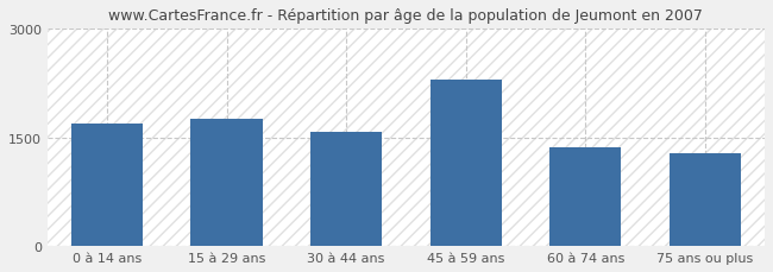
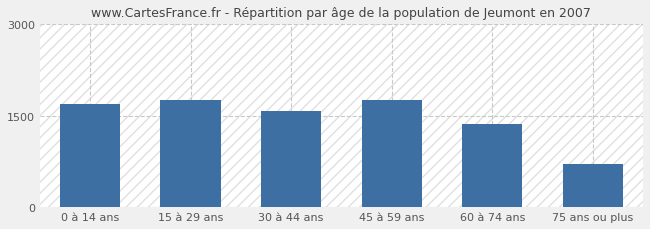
45 à 59 ans: 2300 -> 1760
75 ans ou plus: 1280 -> 710
